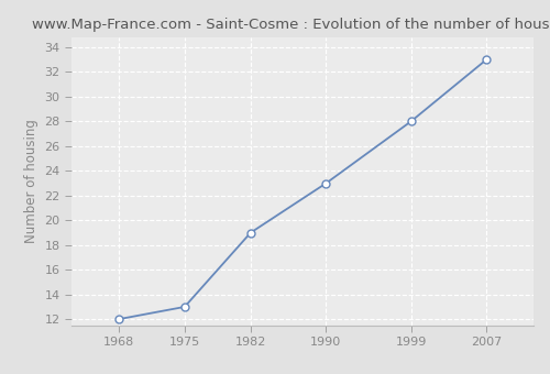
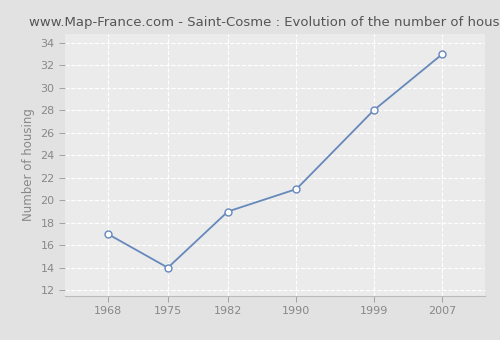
1968: 12 -> 17
1975: 13 -> 14
1990: 23 -> 21
